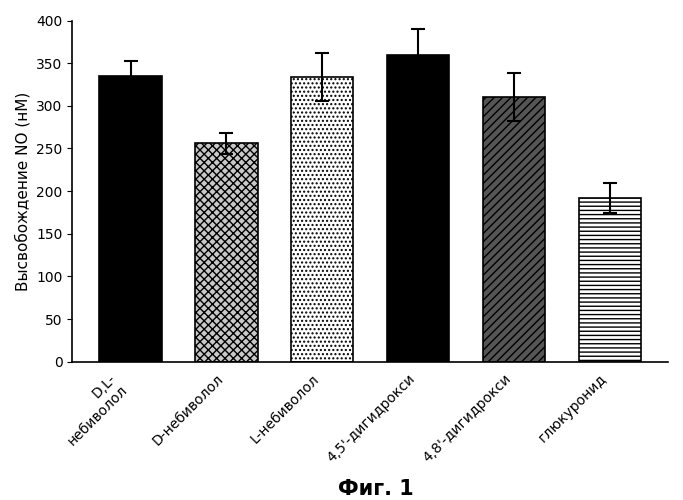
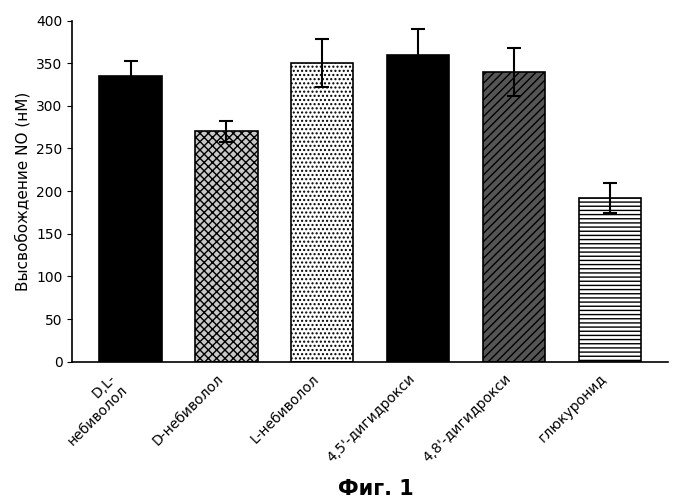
D-небиволол: 256 -> 270
L-небиволол: 334 -> 350
4,8'-дигидрокси: 310 -> 340
